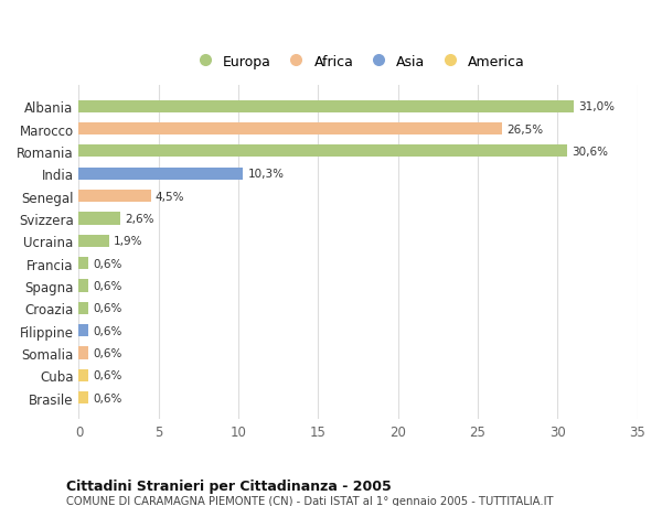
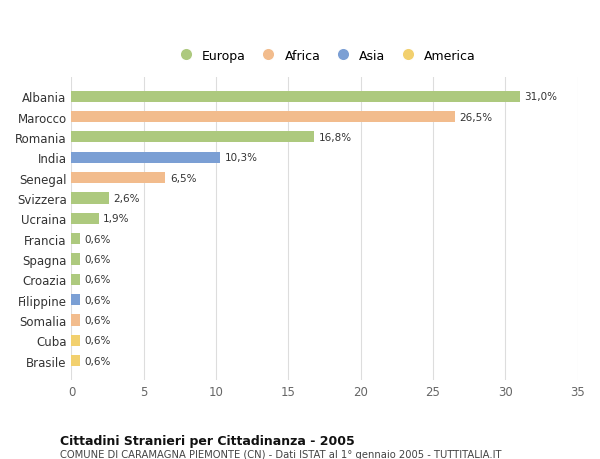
Romania: 30,6% -> 16,8%
Senegal: 4,5% -> 6,5%
